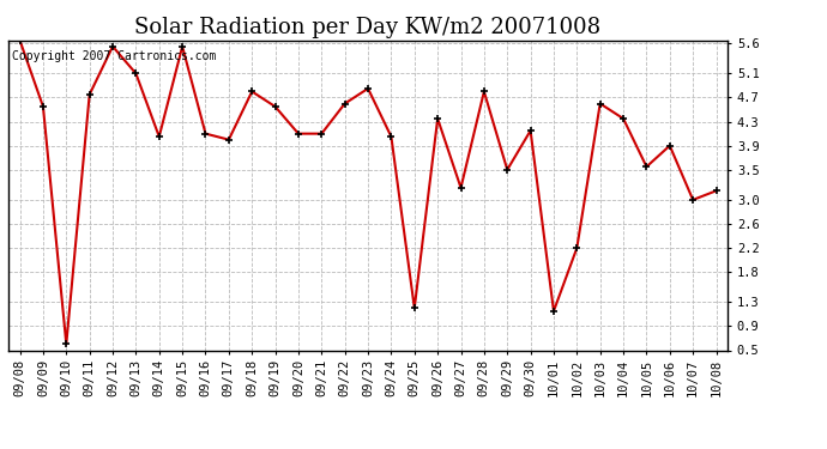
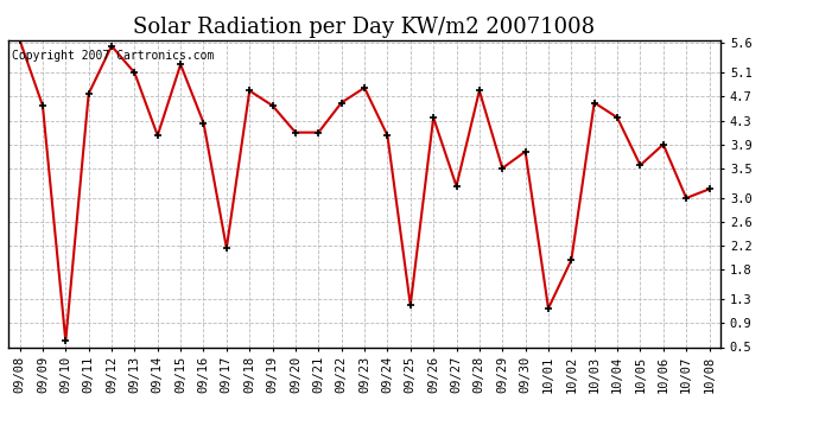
09/15: 5.55 -> 5.24
09/16: 4.10 -> 4.26
09/17: 4.00 -> 2.16
09/30: 4.15 -> 3.78
10/02: 2.20 -> 1.96
